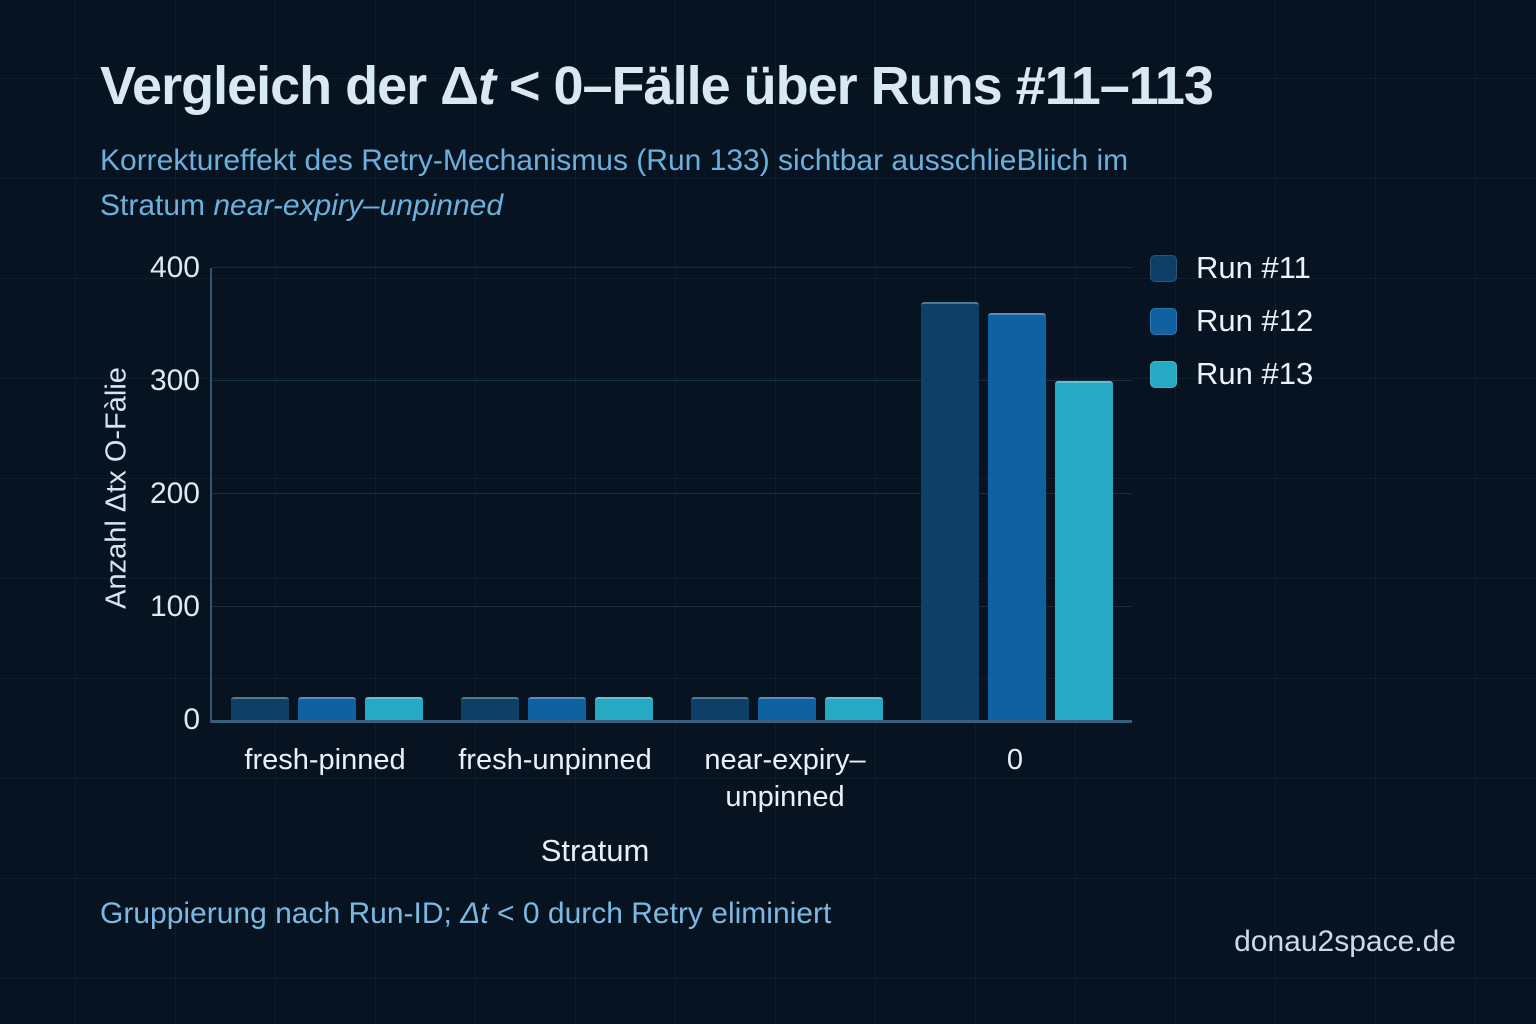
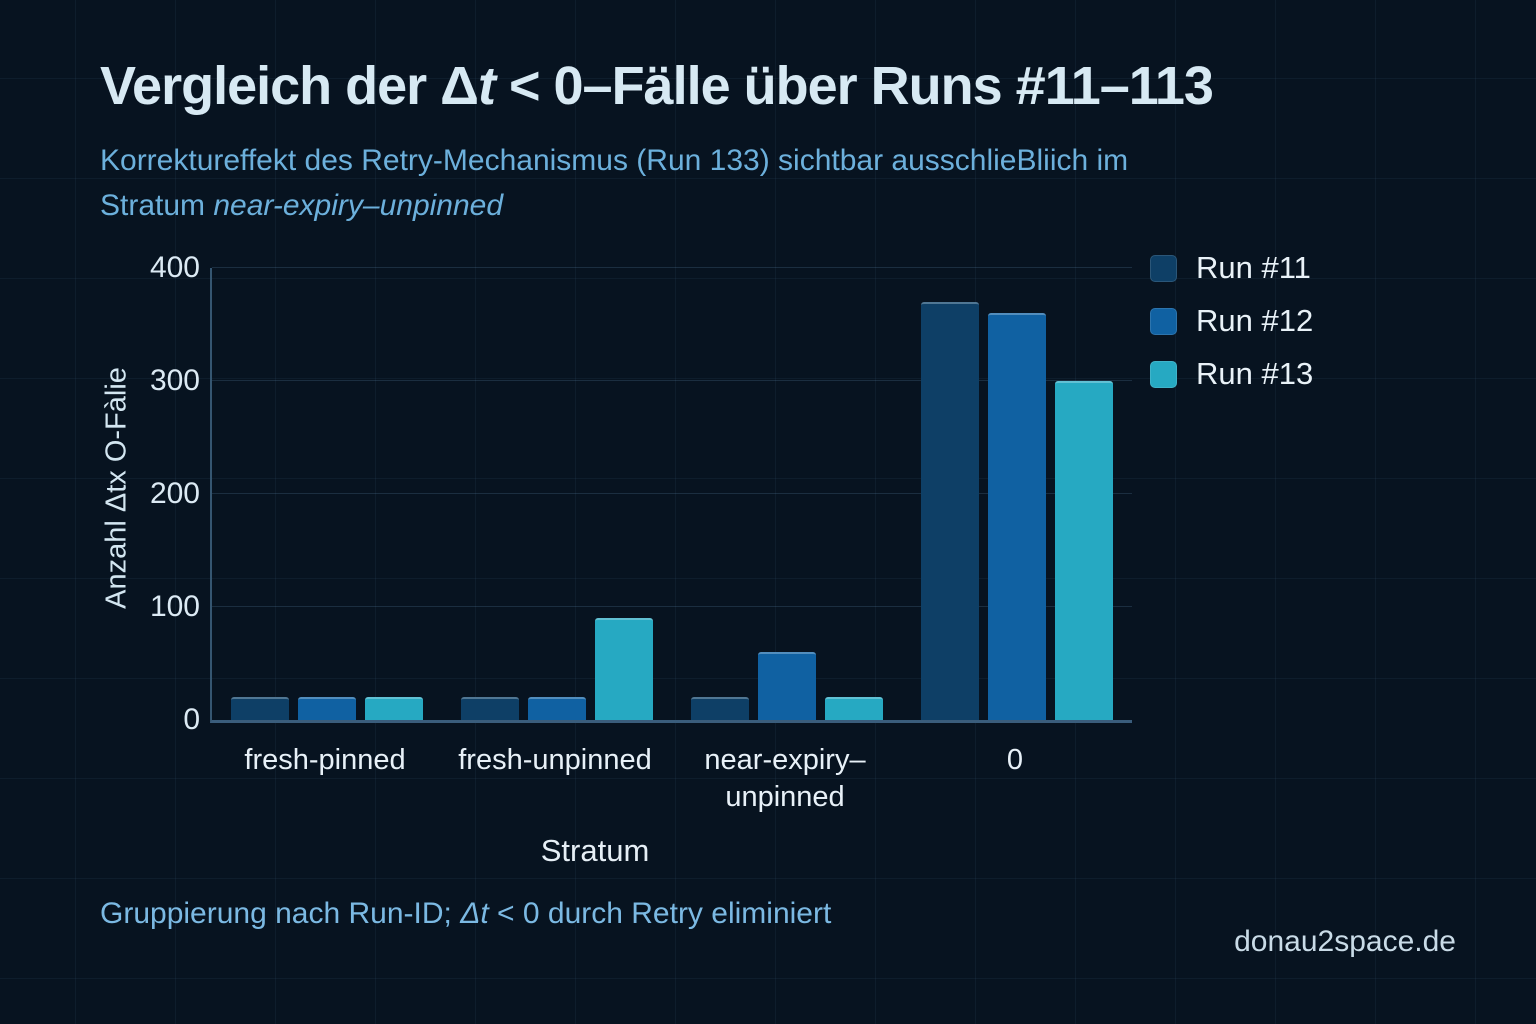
Run #13/fresh-unpinned: 20 -> 90
Run #12/near-expiry–unpinned: 20 -> 60
